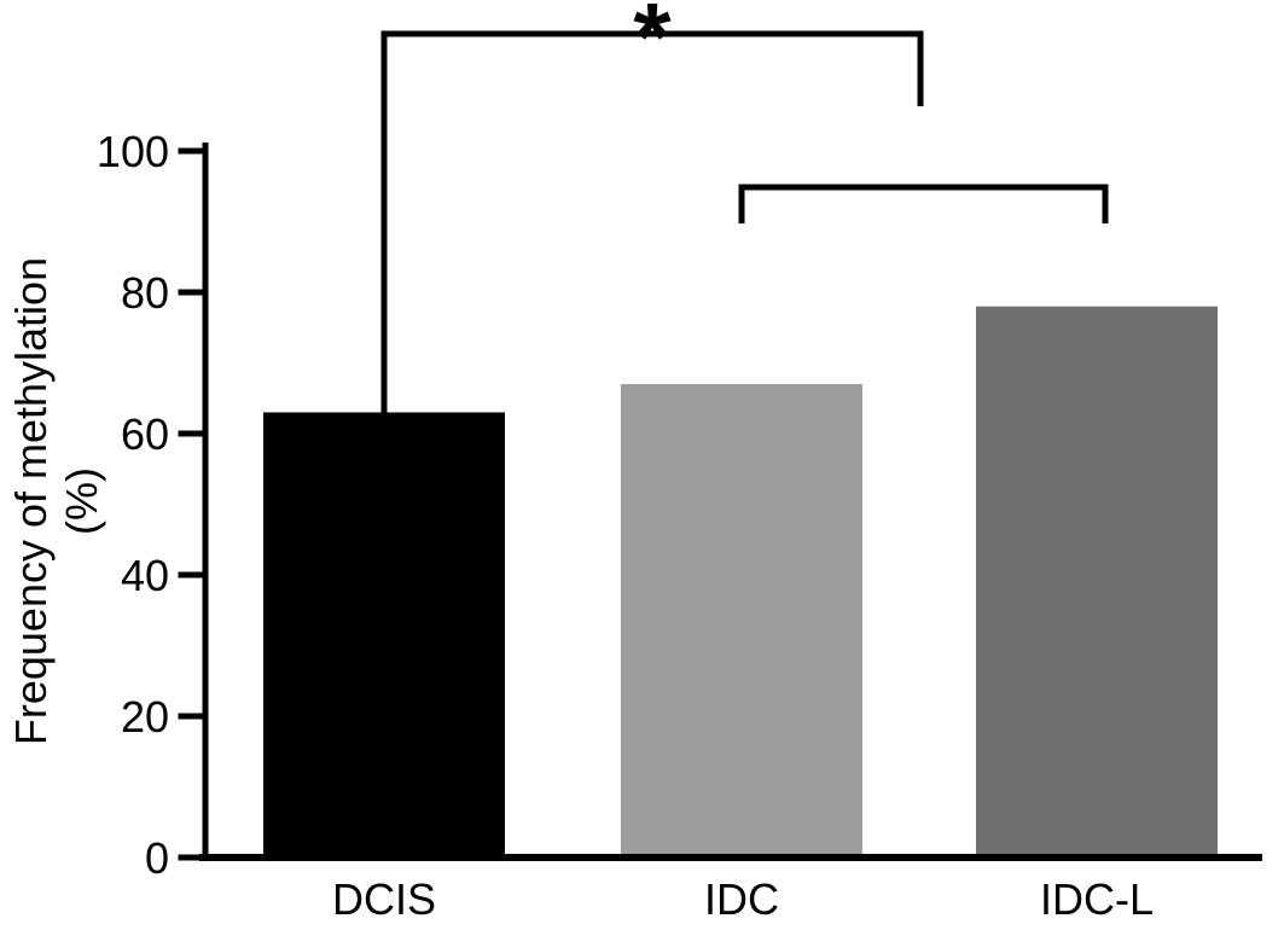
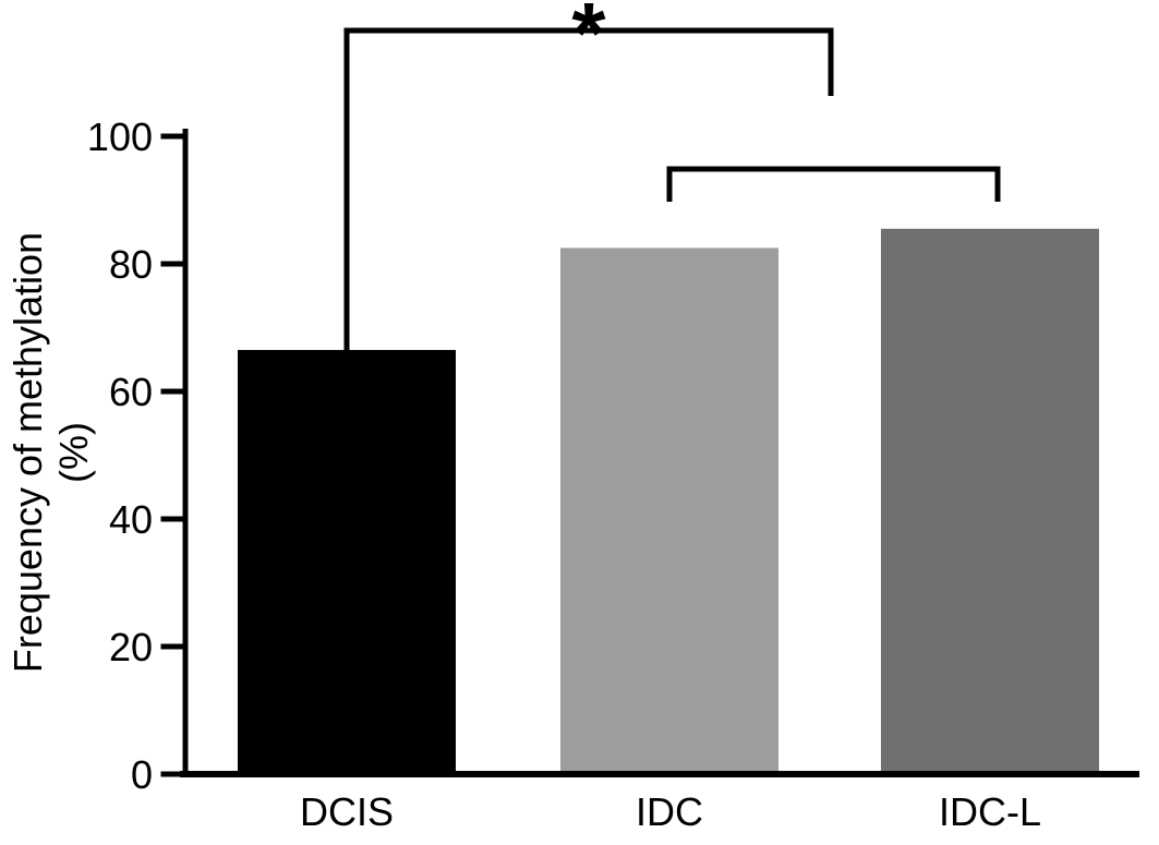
DCIS: 63 -> 66
IDC: 67 -> 82
IDC-L: 78 -> 86
